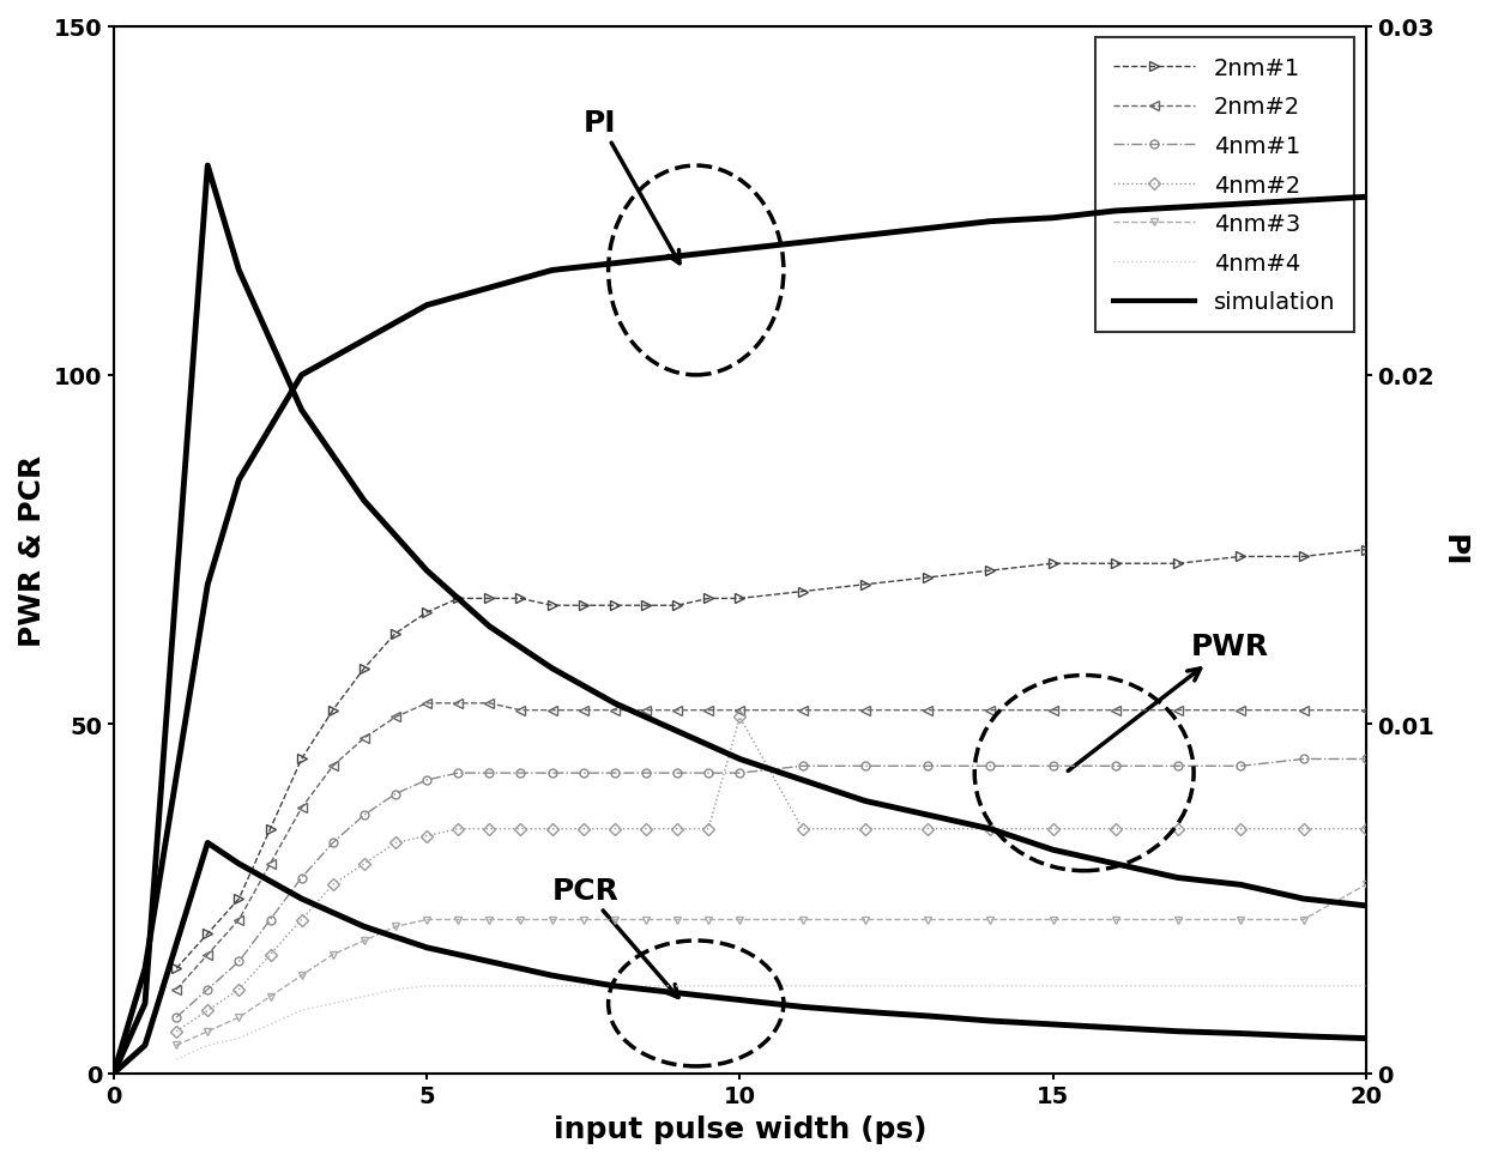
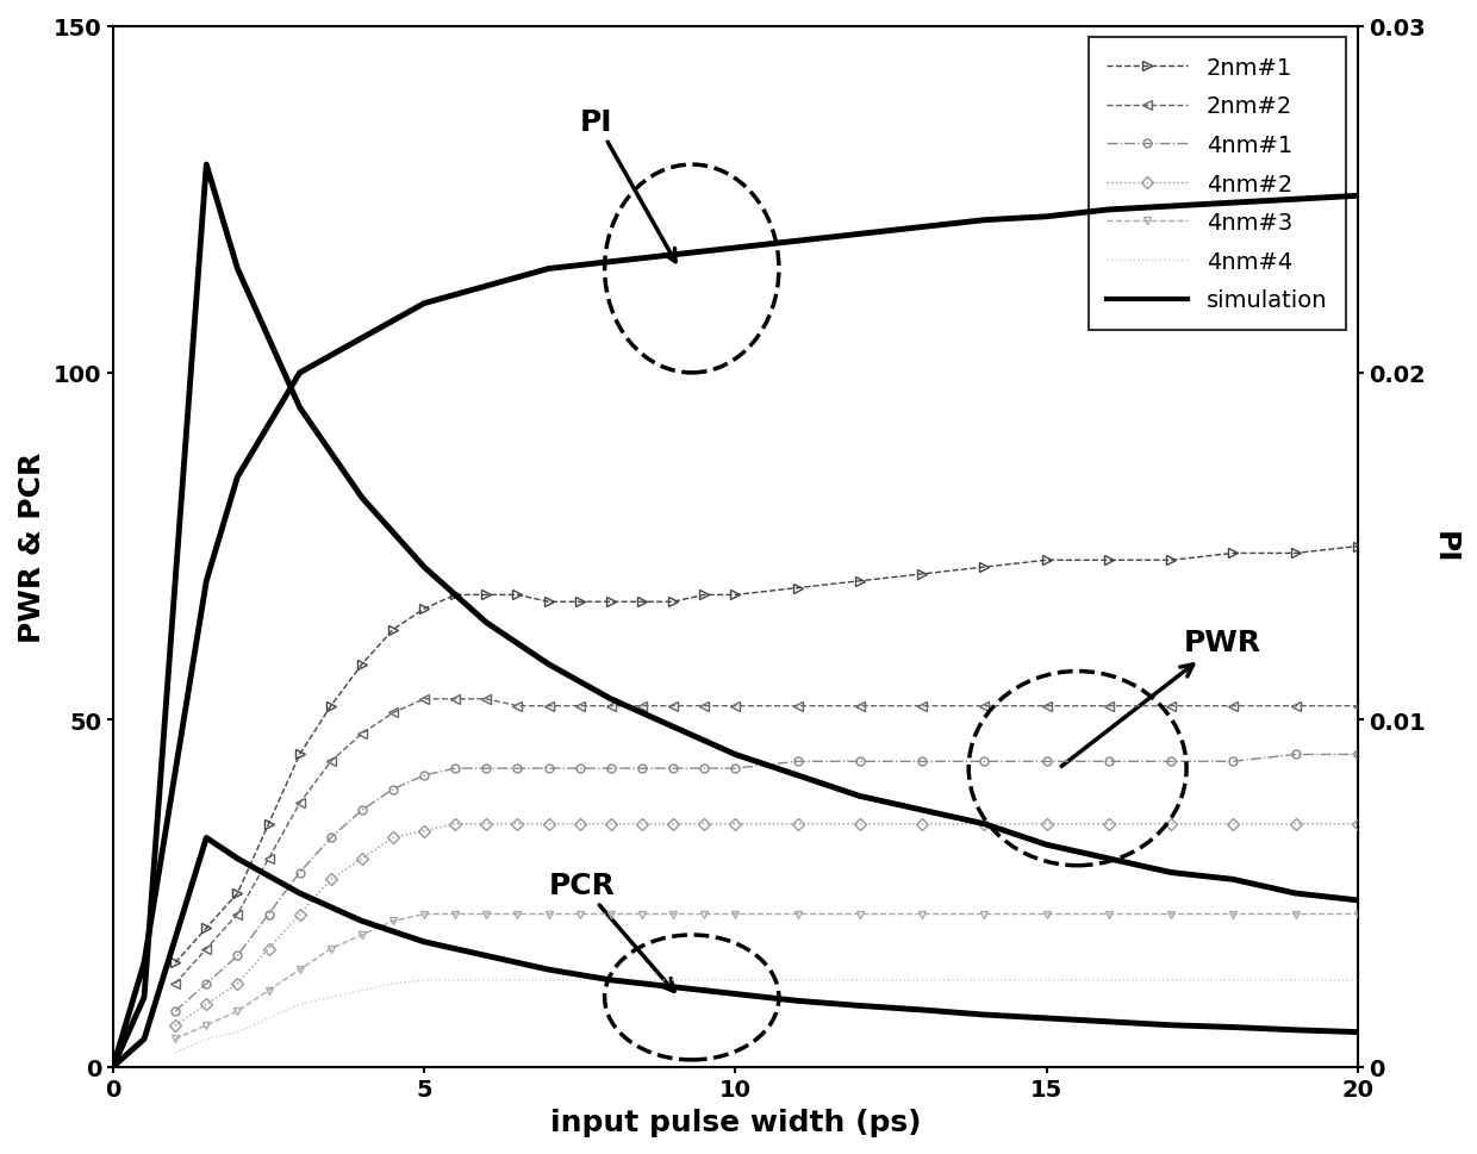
4nm#2/10: 51 -> 35
4nm#3/20: 27 -> 22
